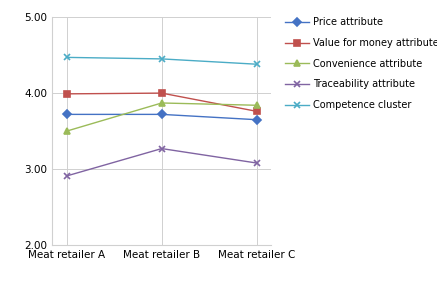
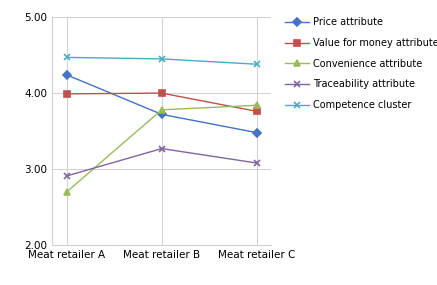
Price attribute/Meat retailer A: 3.72 -> 4.24
Convenience attribute/Meat retailer A: 3.50 -> 2.70
Convenience attribute/Meat retailer B: 3.87 -> 3.78
Price attribute/Meat retailer C: 3.65 -> 3.48
